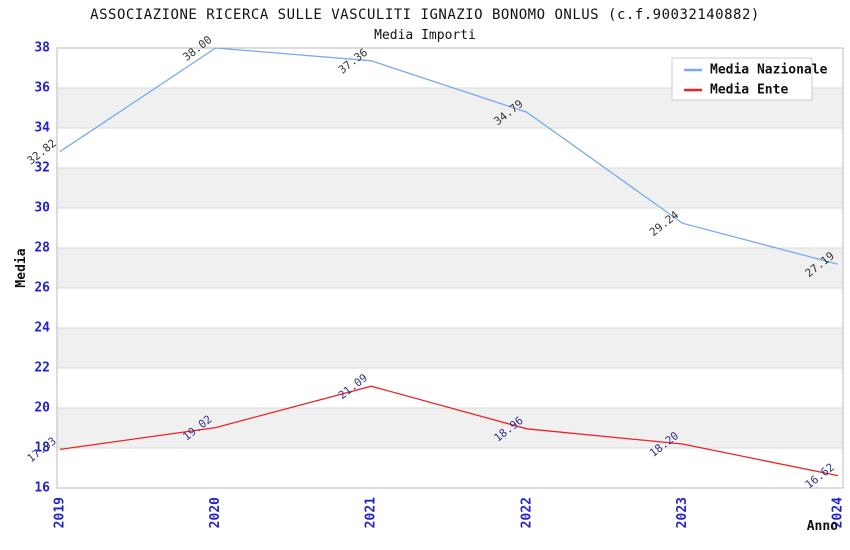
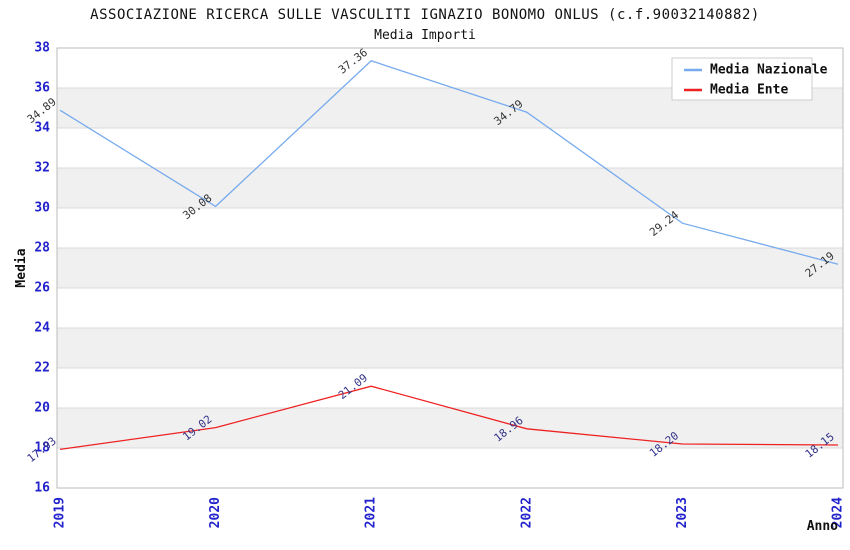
Media Nazionale/2019: 32.82 -> 34.89
Media Nazionale/2020: 38.00 -> 30.08
Media Ente/2024: 16.62 -> 18.15
